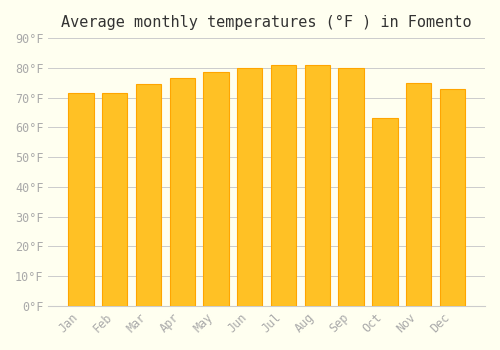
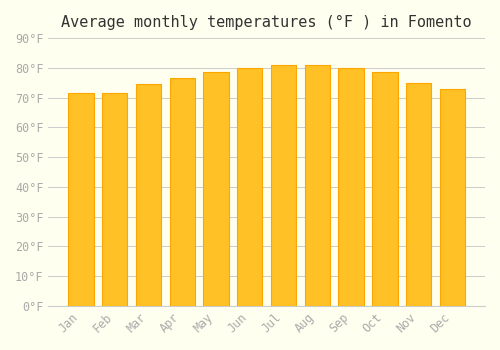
Oct: 63.0°F -> 78.5°F
